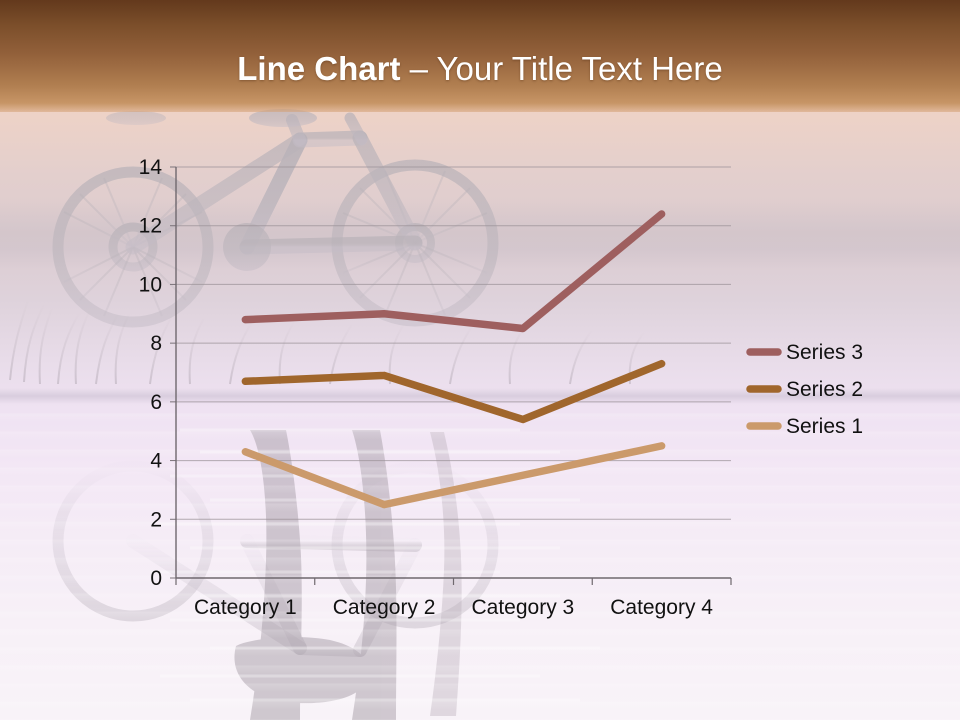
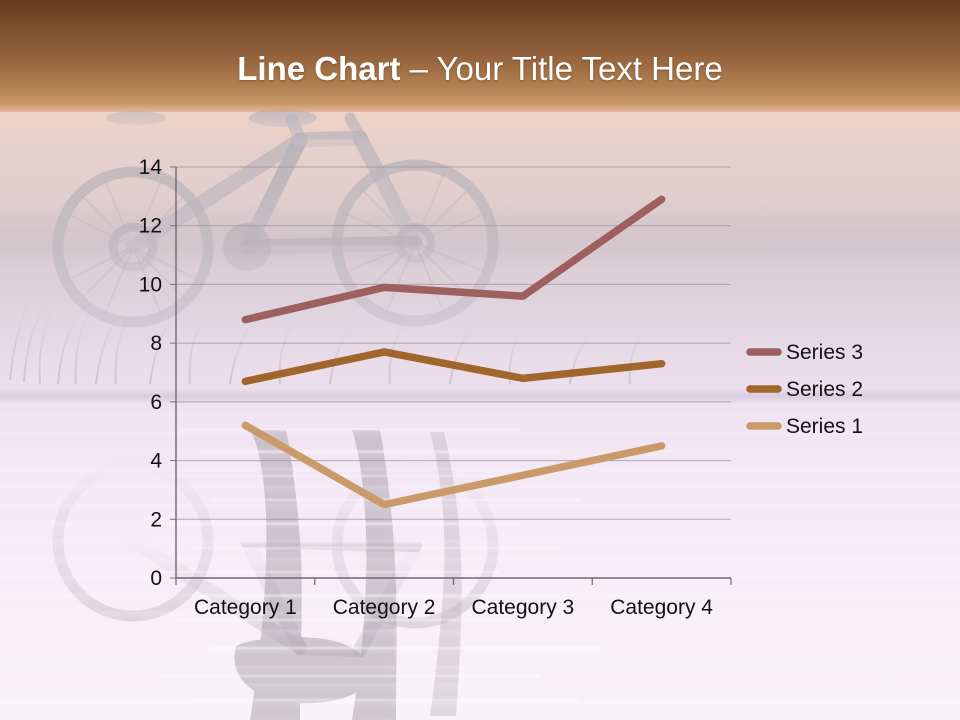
Series 1/Category 1: 4.3 -> 5.2
Series 3/Category 2: 9.0 -> 9.9
Series 2/Category 2: 6.9 -> 7.7
Series 3/Category 3: 8.5 -> 9.6
Series 2/Category 3: 5.4 -> 6.8
Series 3/Category 4: 12.4 -> 12.9
